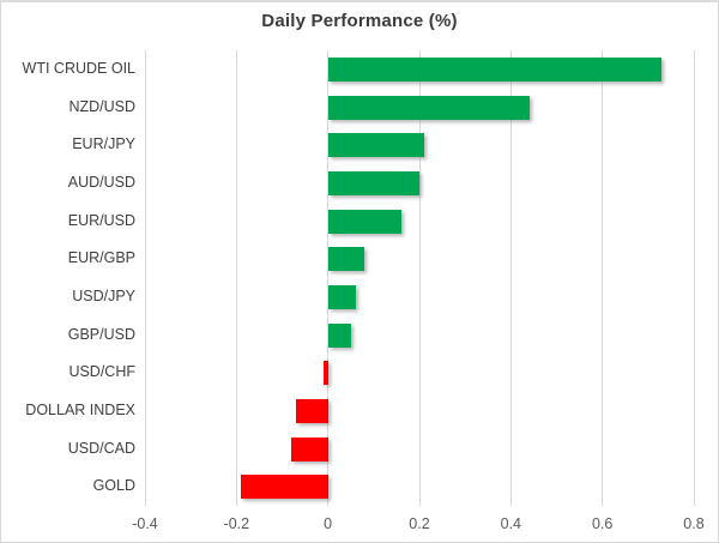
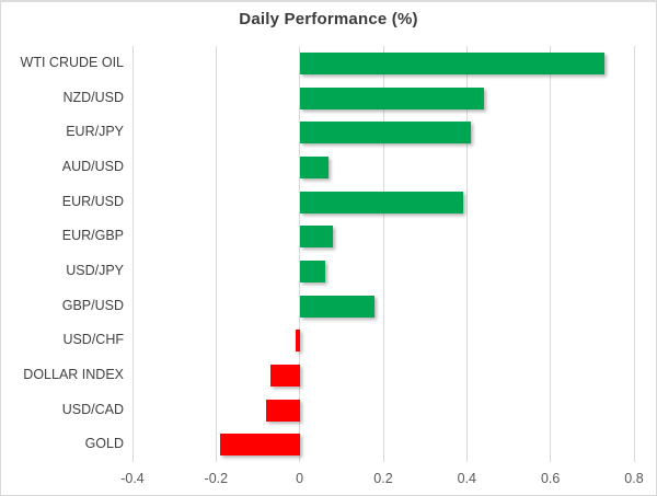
EUR/JPY: 0.21 -> 0.41
AUD/USD: 0.20 -> 0.07
EUR/USD: 0.16 -> 0.39
GBP/USD: 0.05 -> 0.18
